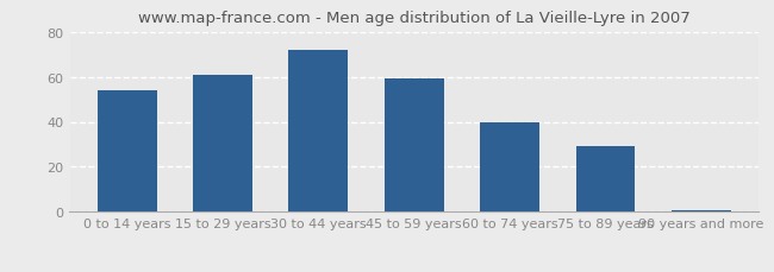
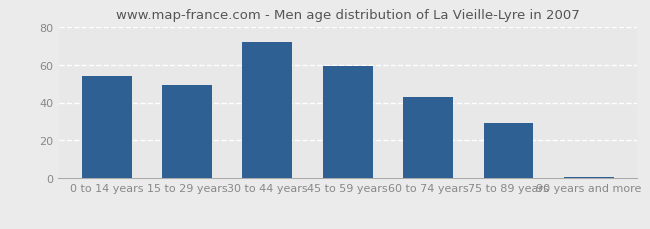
15 to 29 years: 61 -> 49
60 to 74 years: 40 -> 43
